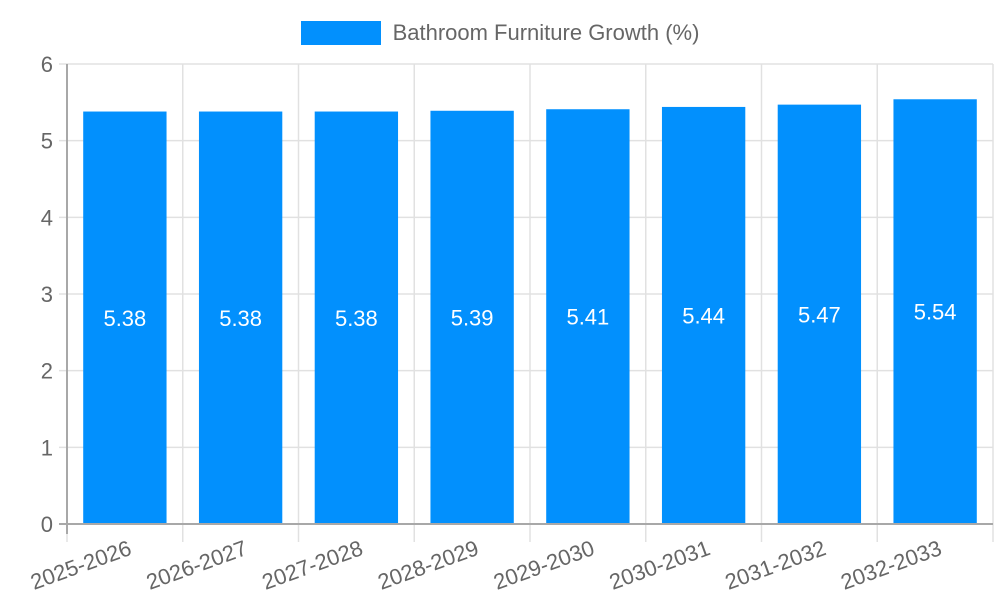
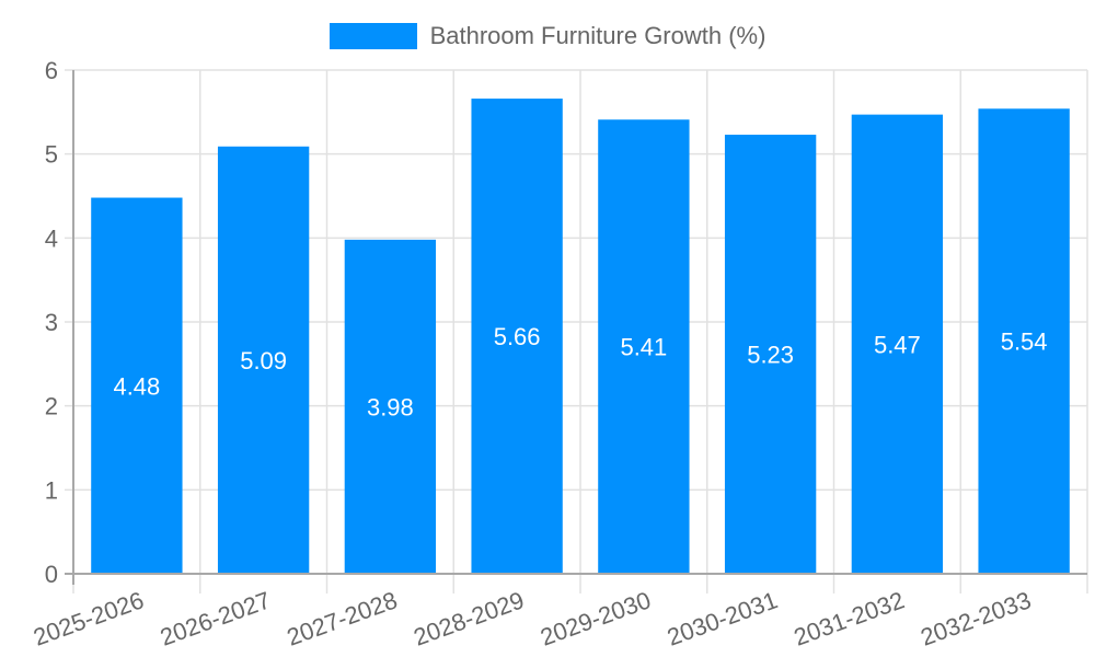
2025-2026: 5.38 -> 4.48
2026-2027: 5.38 -> 5.09
2027-2028: 5.38 -> 3.98
2028-2029: 5.39 -> 5.66
2030-2031: 5.44 -> 5.23
